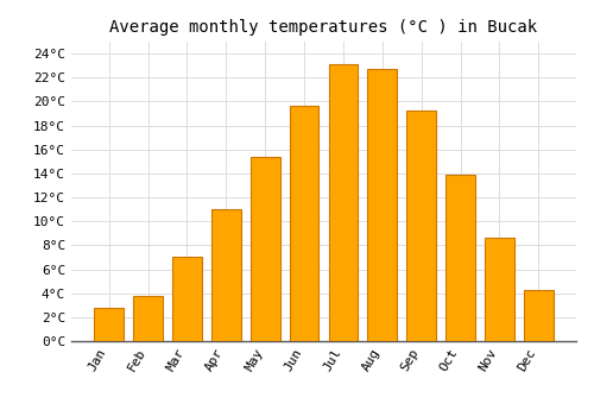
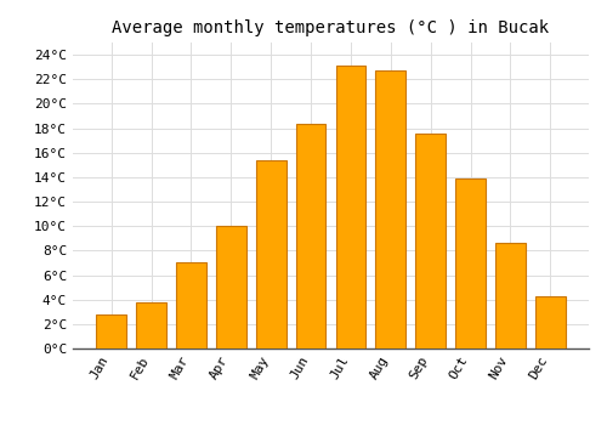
Apr: 11.0°C -> 10.0°C
Jun: 19.6°C -> 18.4°C
Sep: 19.2°C -> 17.6°C
